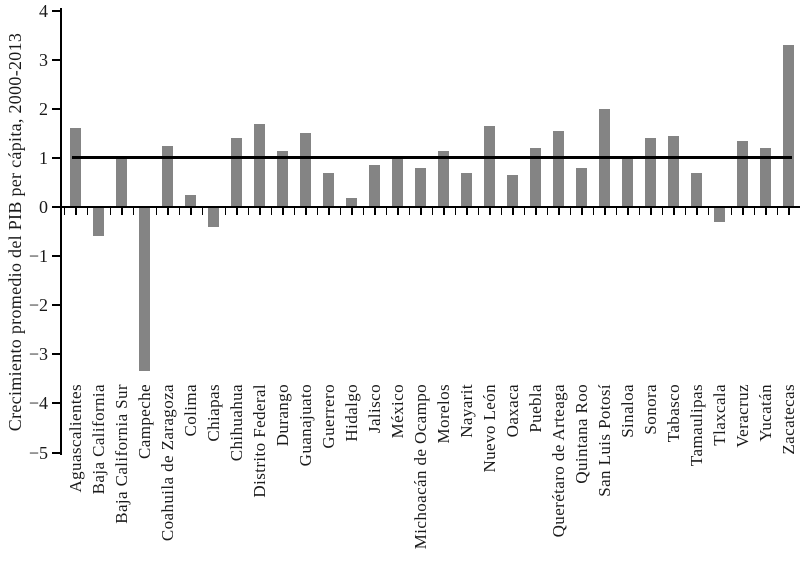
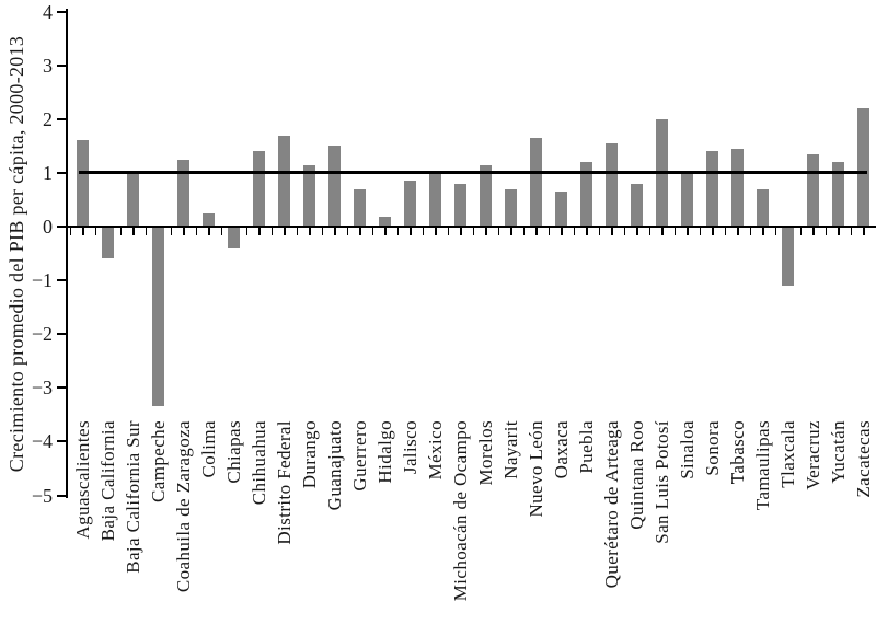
Tlaxcala: -0.3 -> -1.1
Zacatecas: 3.3 -> 2.2
